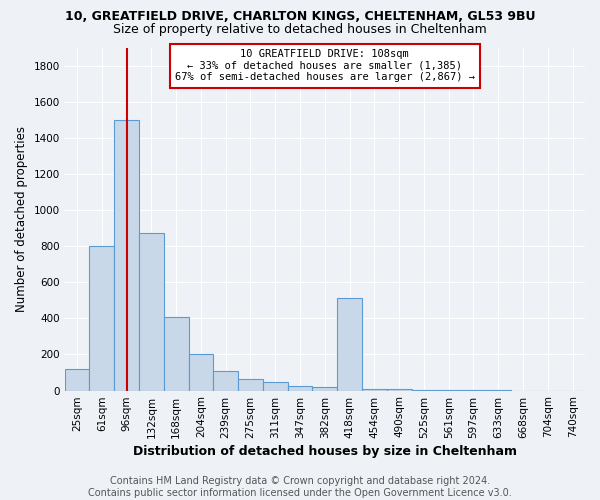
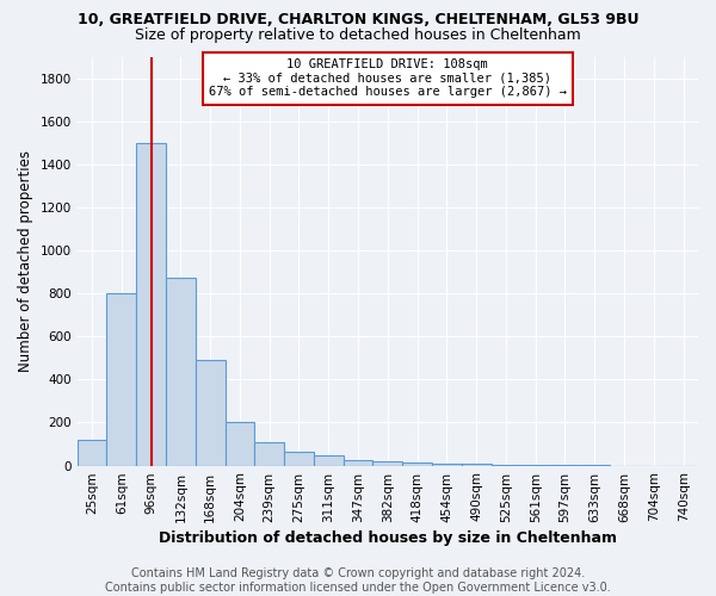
168sqm: 410 -> 490
418sqm: 510 -> 20
